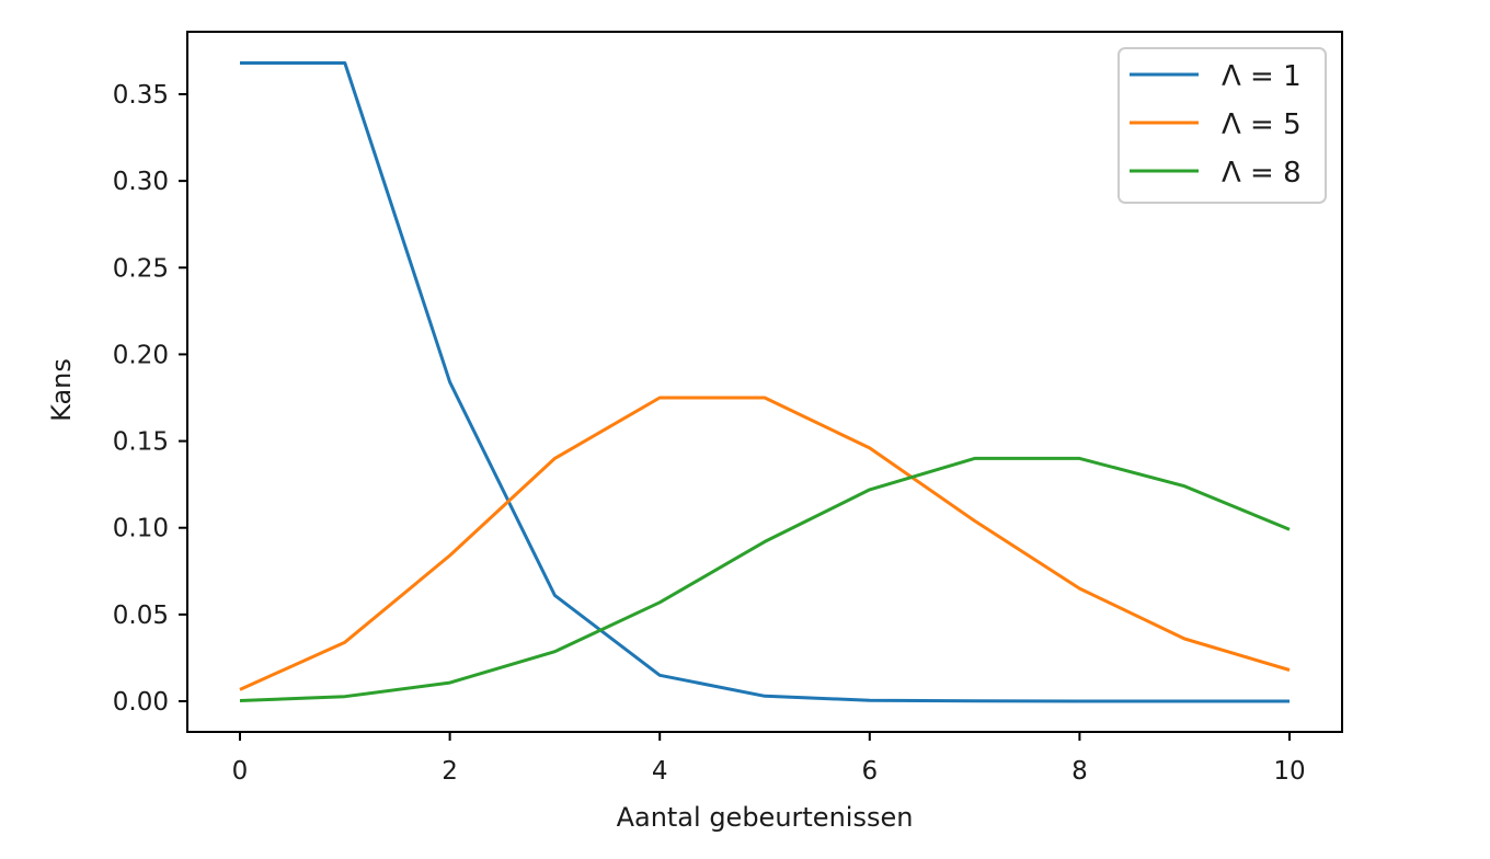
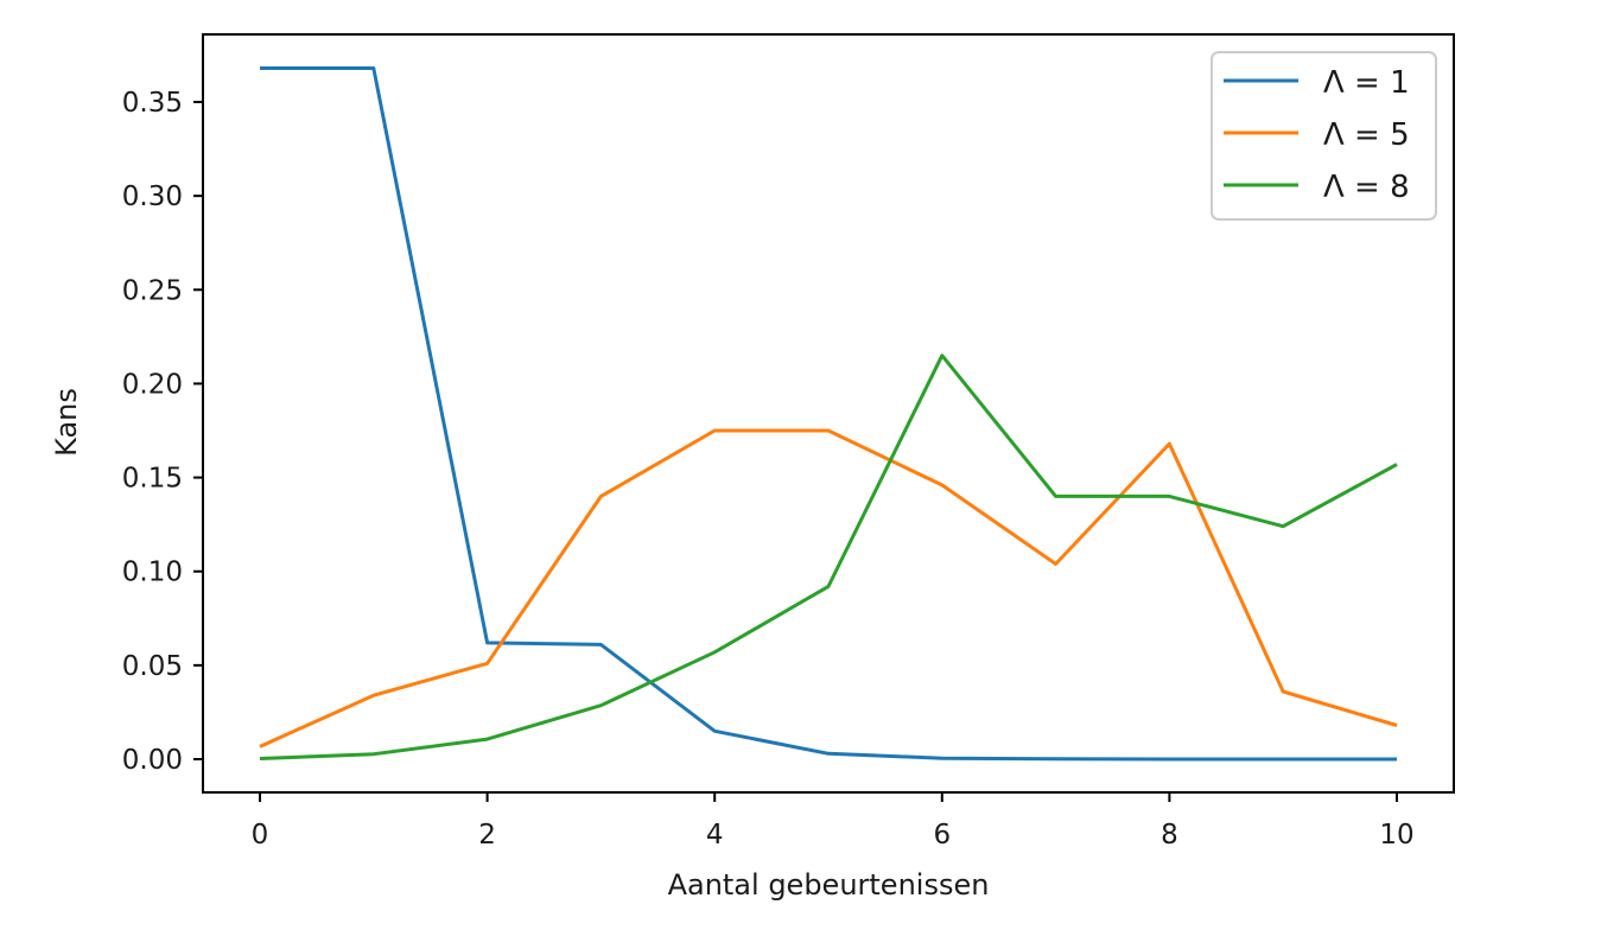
Λ = 1/2: 0.184 -> 0.062
Λ = 5/2: 0.084 -> 0.051
Λ = 8/6: 0.122 -> 0.215
Λ = 5/8: 0.065 -> 0.168
Λ = 8/10: 0.099 -> 0.157
